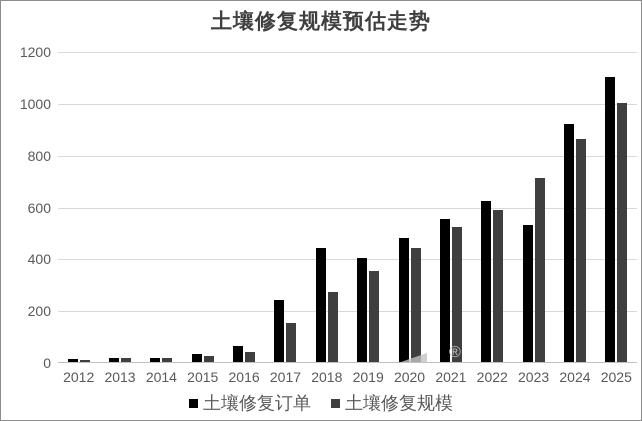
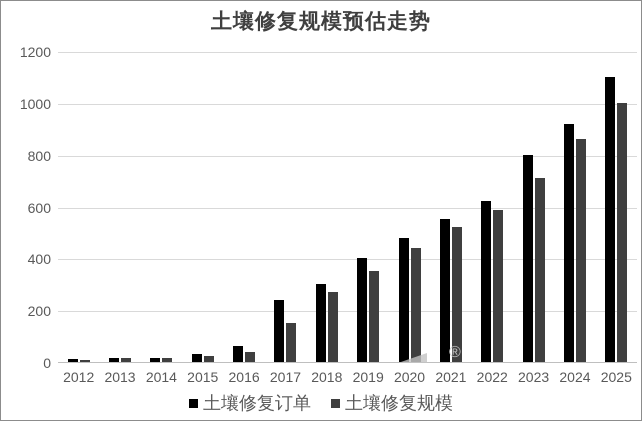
土壤修复订单/2018: 440 -> 300
土壤修复订单/2023: 530 -> 800
